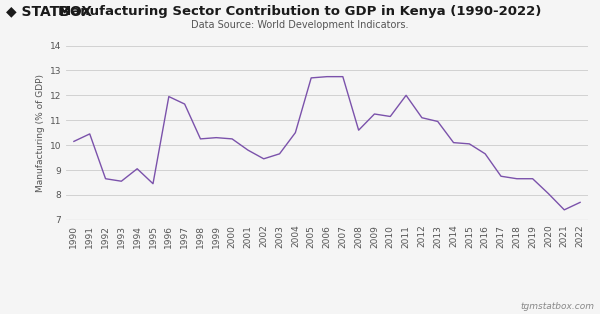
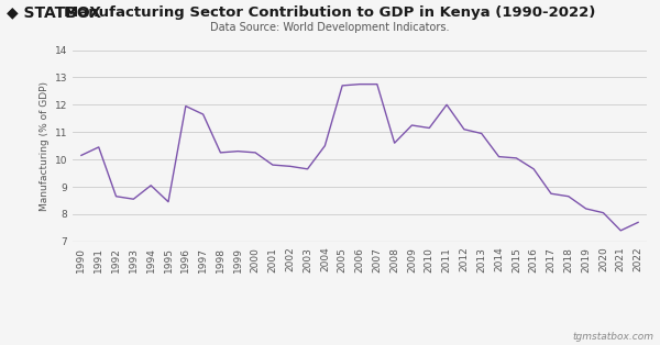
2002: 9.45 -> 9.75
2019: 8.65 -> 8.20
